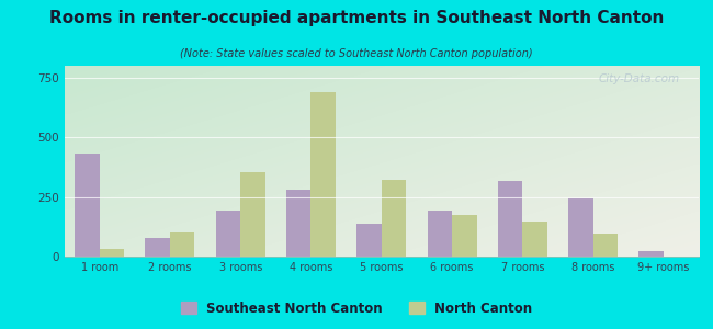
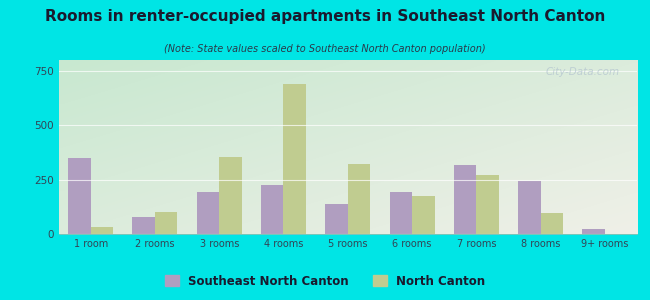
Southeast North Canton/1 room: 430 -> 350
Southeast North Canton/4 rooms: 280 -> 225
North Canton/7 rooms: 145 -> 270
